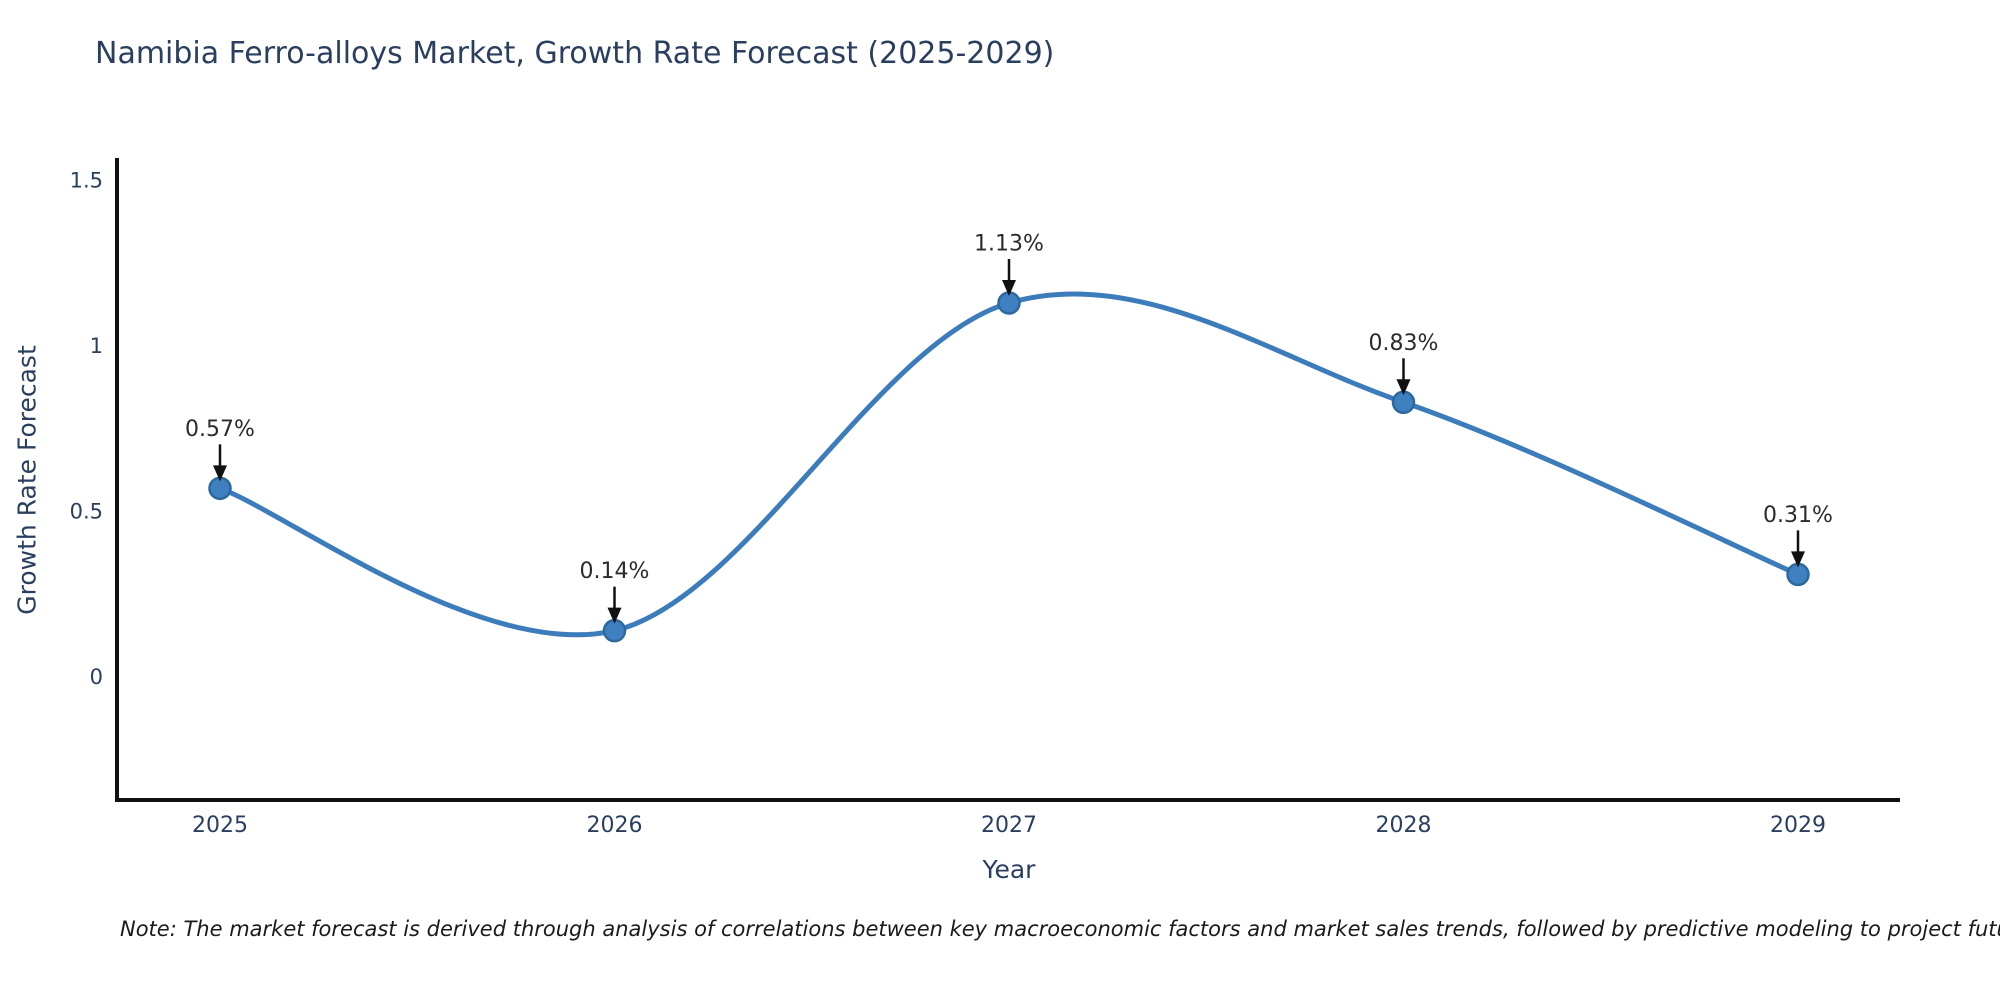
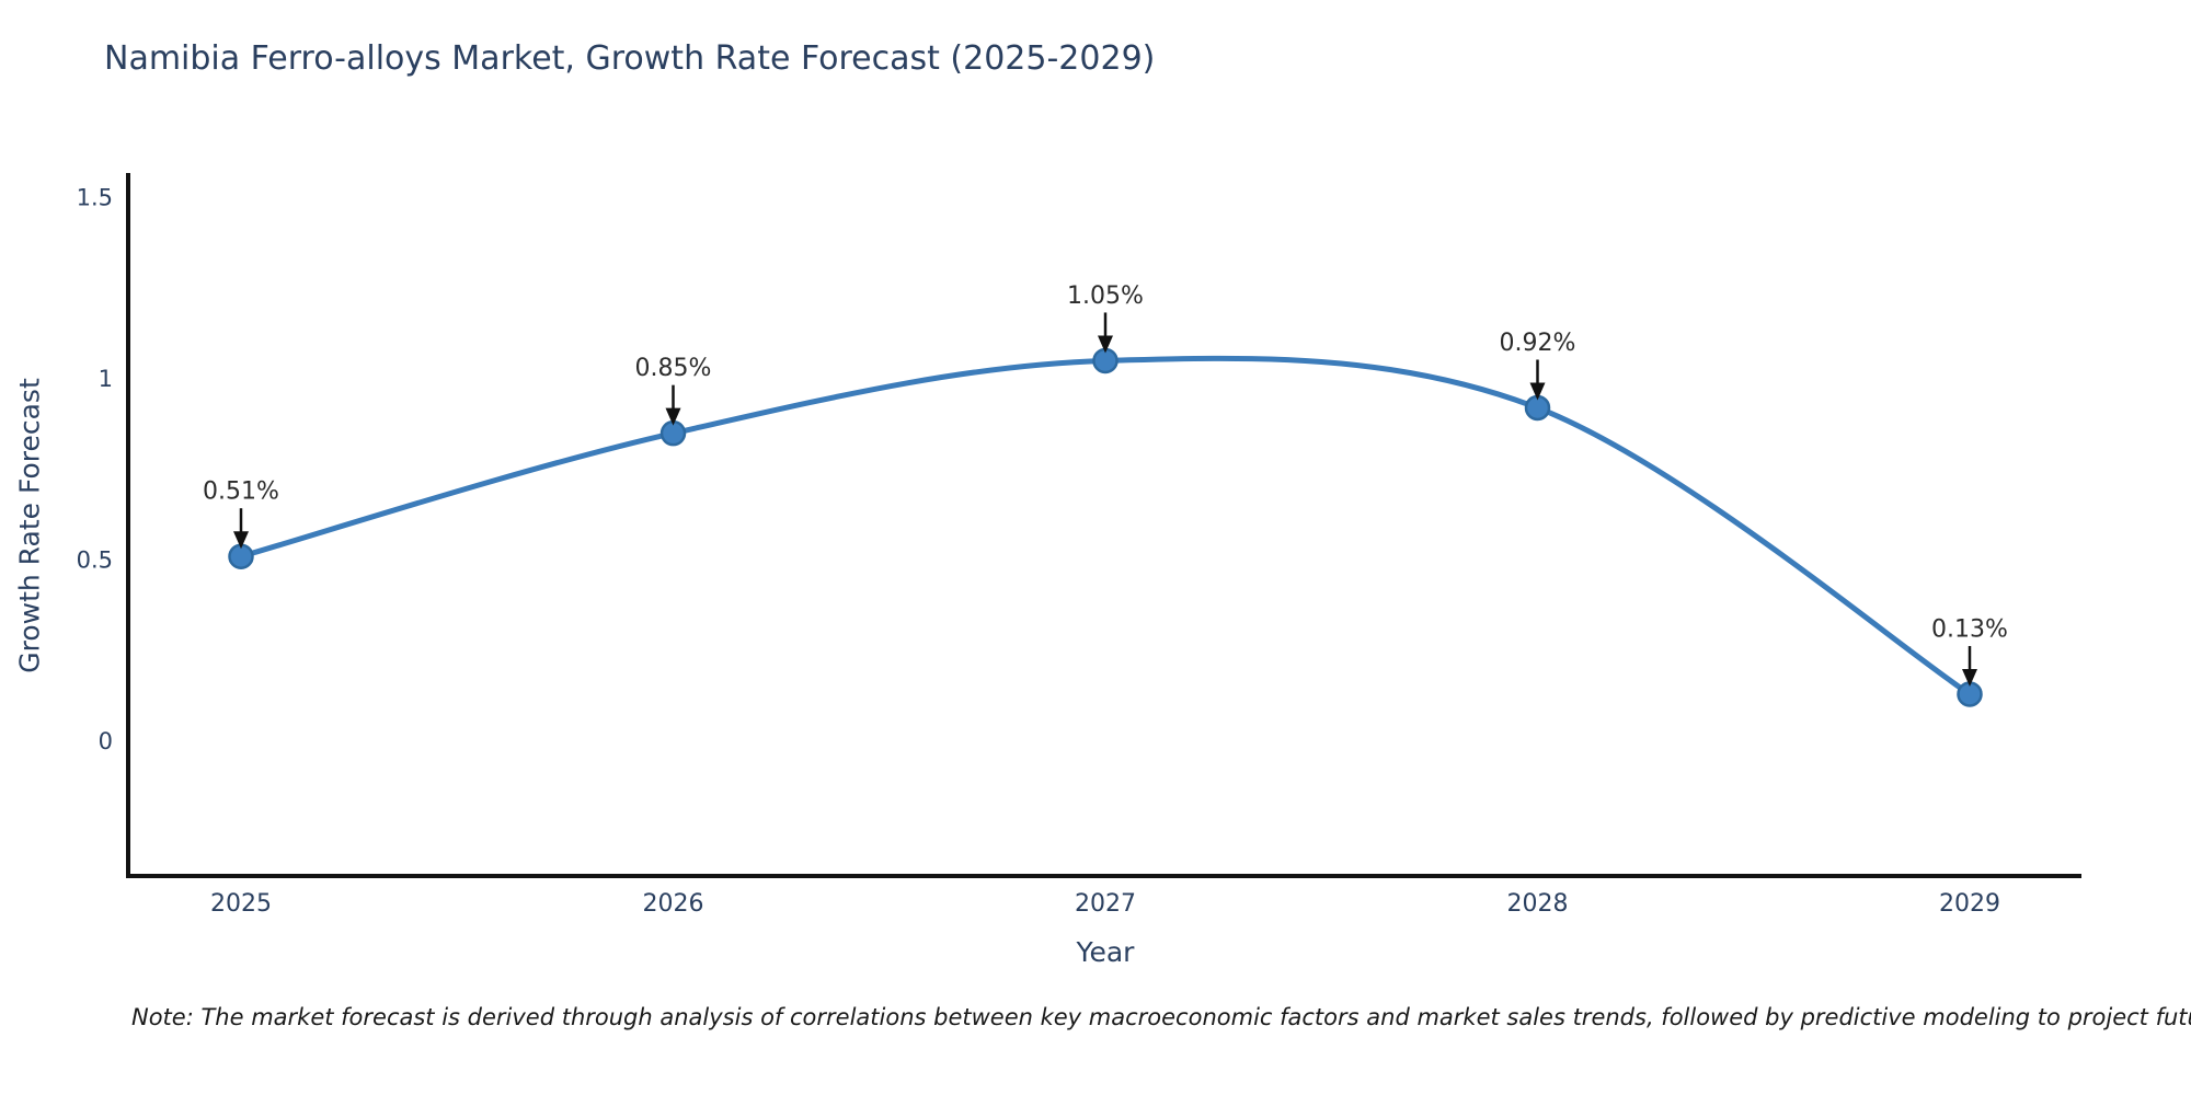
2025: 0.57% -> 0.51%
2026: 0.14% -> 0.85%
2027: 1.13% -> 1.05%
2028: 0.83% -> 0.92%
2029: 0.31% -> 0.13%
